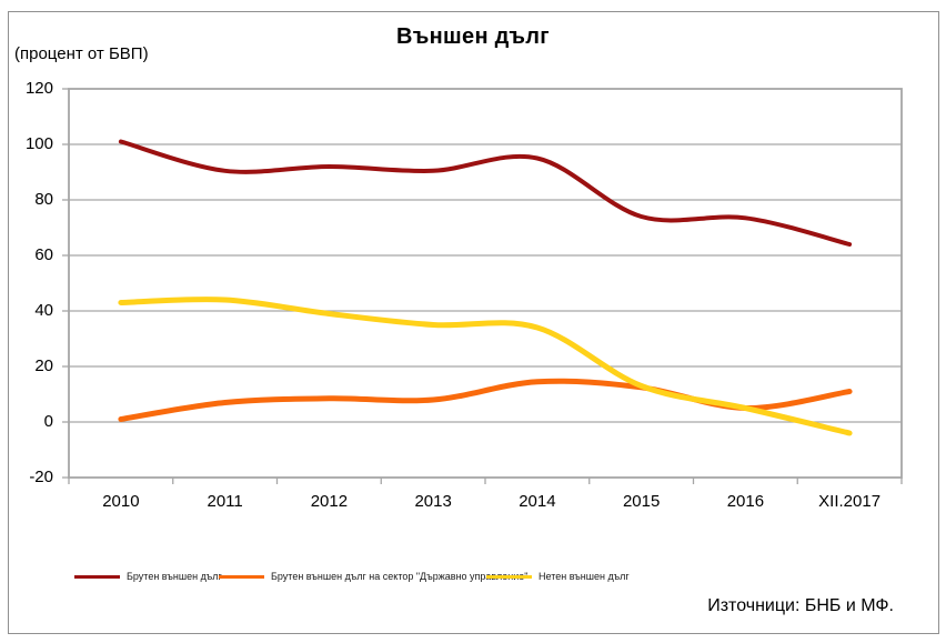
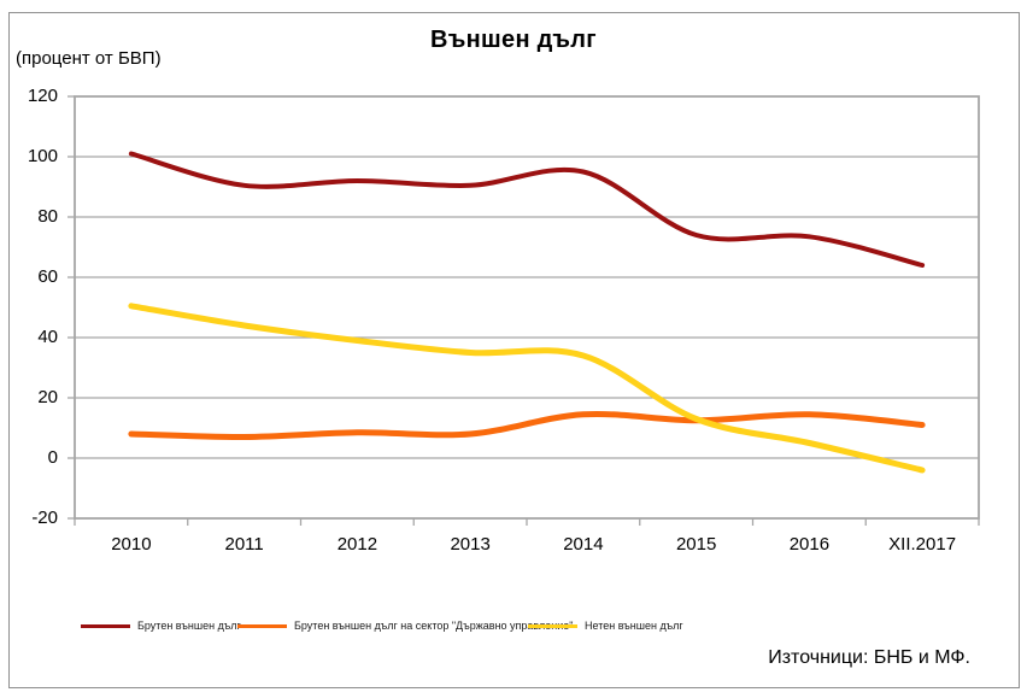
Брутен външен дълг на сектор "Държавно управление"/2010: 1 -> 8
Нетен външен дълг/2010: 43 -> 50
Брутен външен дълг на сектор "Държавно управление"/2016: 5 -> 14
